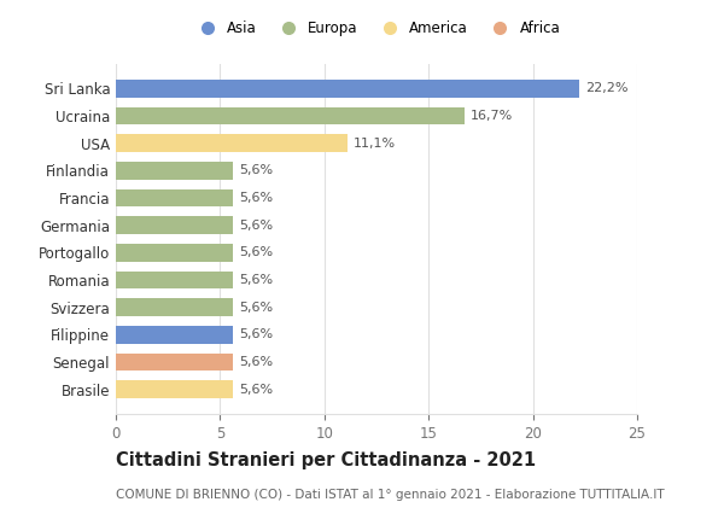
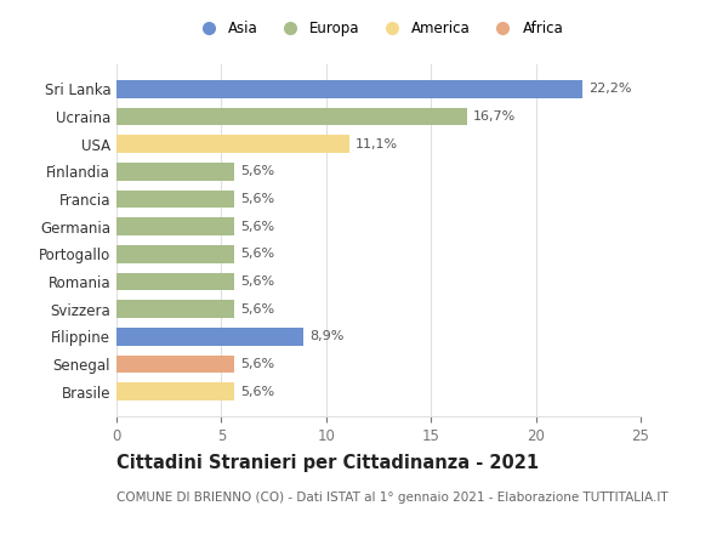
Filippine: 5,6% -> 8,9%
